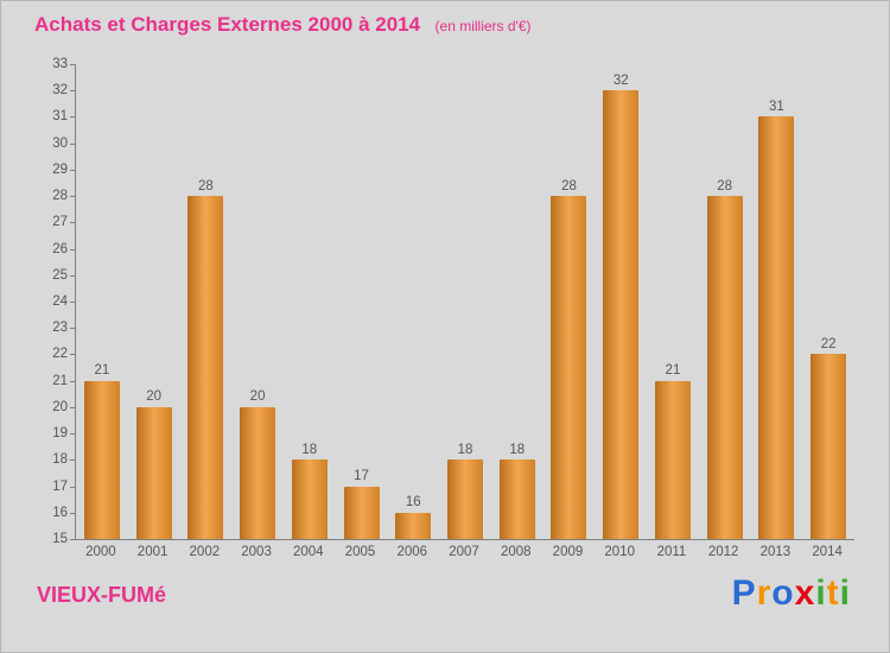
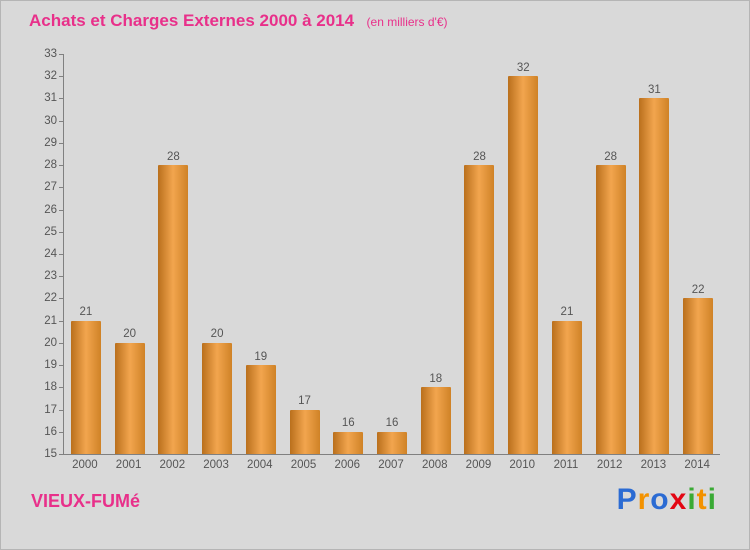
2004: 18 -> 19
2007: 18 -> 16
